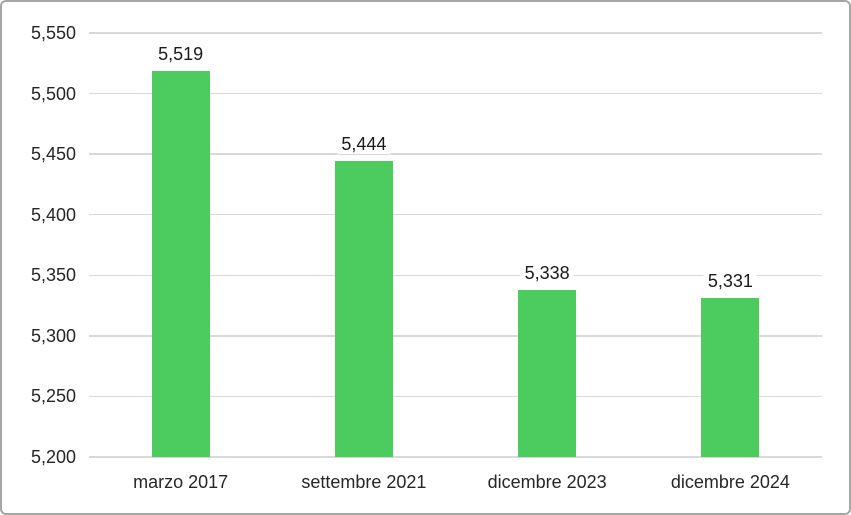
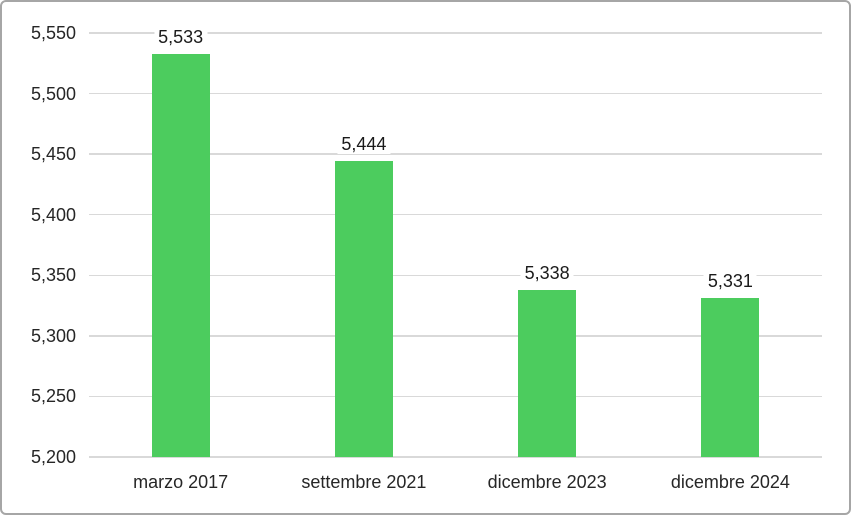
marzo 2017: 5,519 -> 5,533
